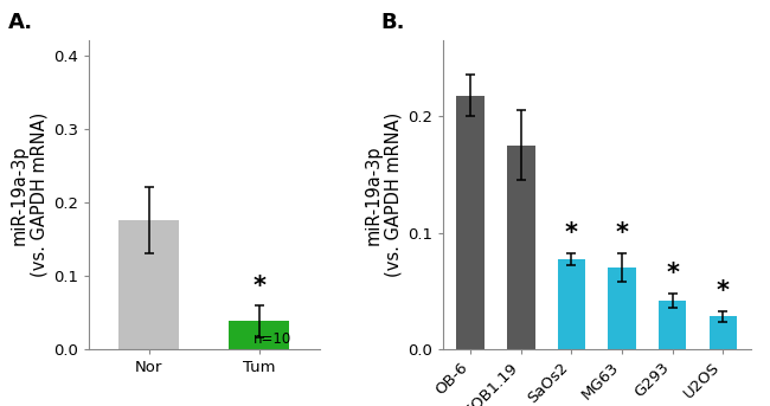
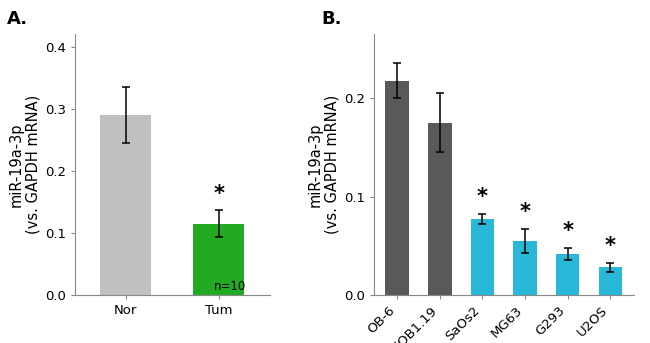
Nor: 0.176 -> 0.290
Tum: 0.038 -> 0.115
MG63: 0.070 -> 0.055
